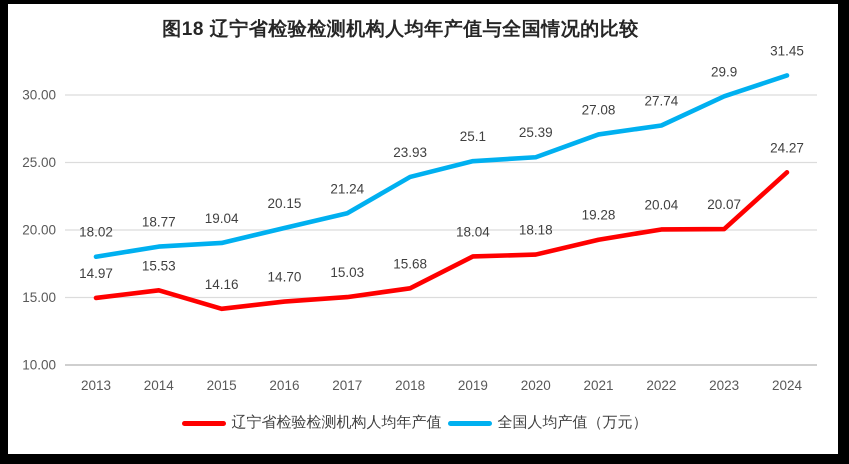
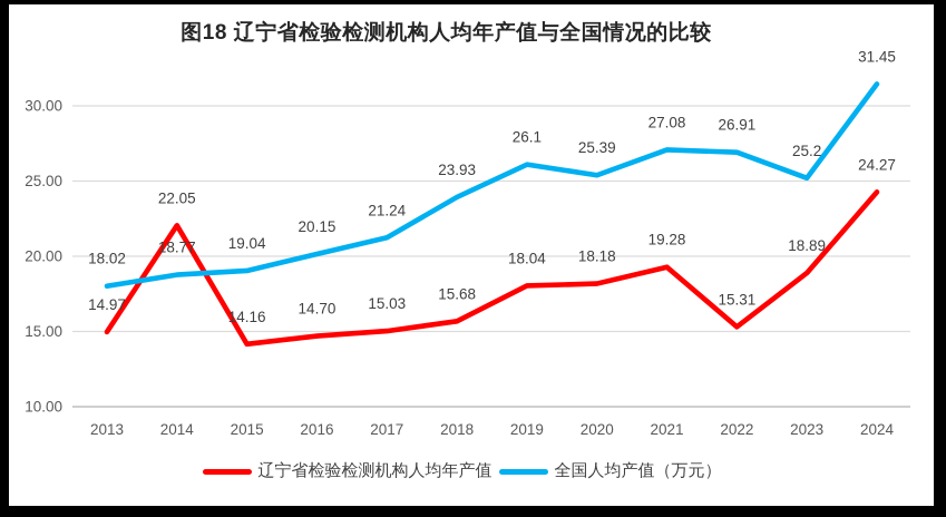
辽宁省检验检测机构人均年产值/2014: 15.53 -> 22.05
全国人均产值（万元）/2019: 25.1 -> 26.1
辽宁省检验检测机构人均年产值/2022: 20.04 -> 15.31
全国人均产值（万元）/2022: 27.74 -> 26.91
辽宁省检验检测机构人均年产值/2023: 20.07 -> 18.89
全国人均产值（万元）/2023: 29.9 -> 25.2
